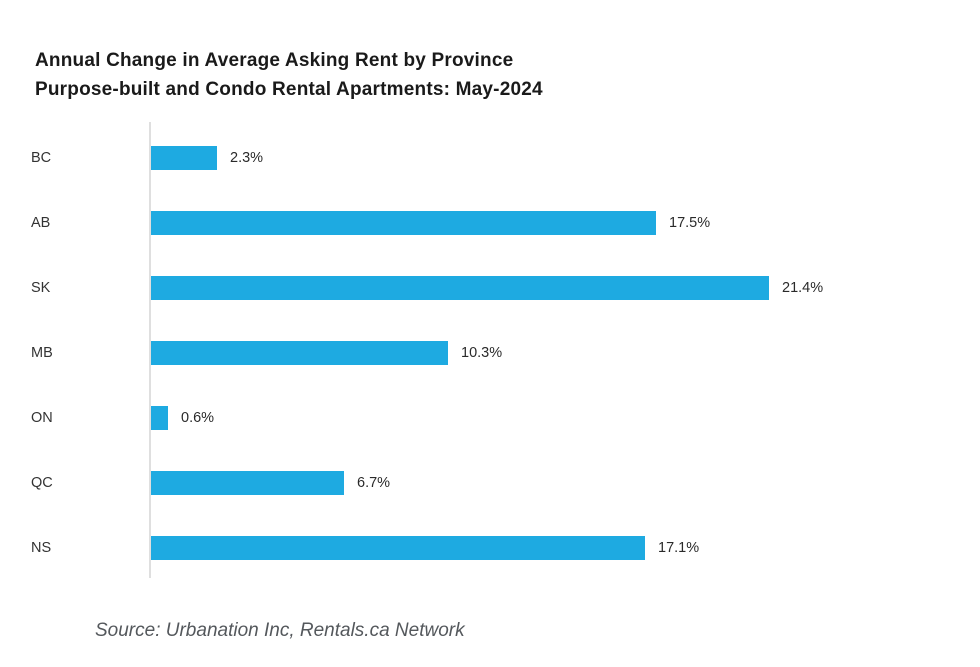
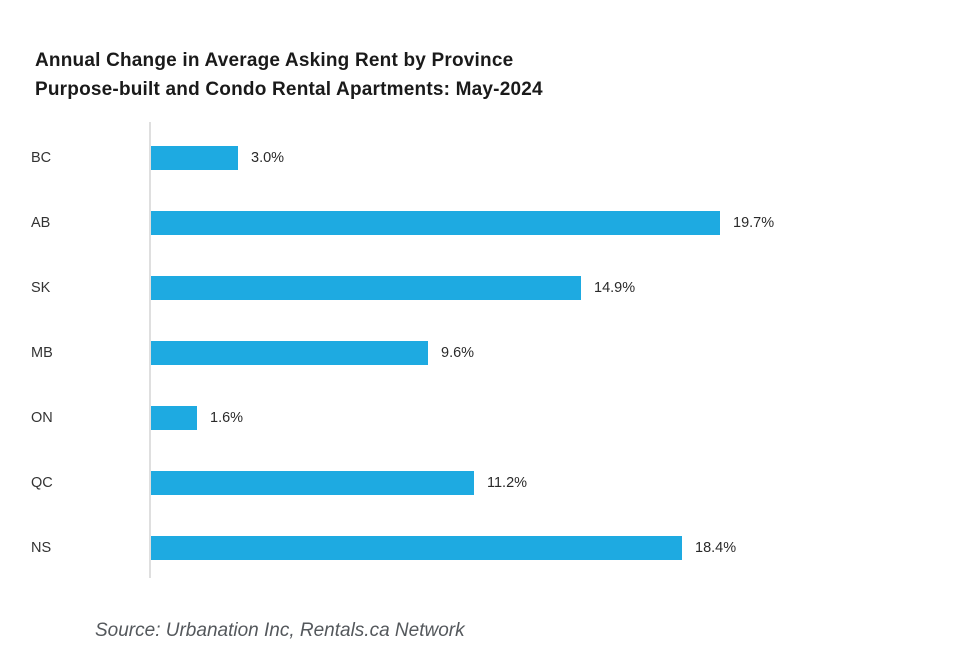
BC: 2.3% -> 3.0%
AB: 17.5% -> 19.7%
SK: 21.4% -> 14.9%
MB: 10.3% -> 9.6%
ON: 0.6% -> 1.6%
QC: 6.7% -> 11.2%
NS: 17.1% -> 18.4%
